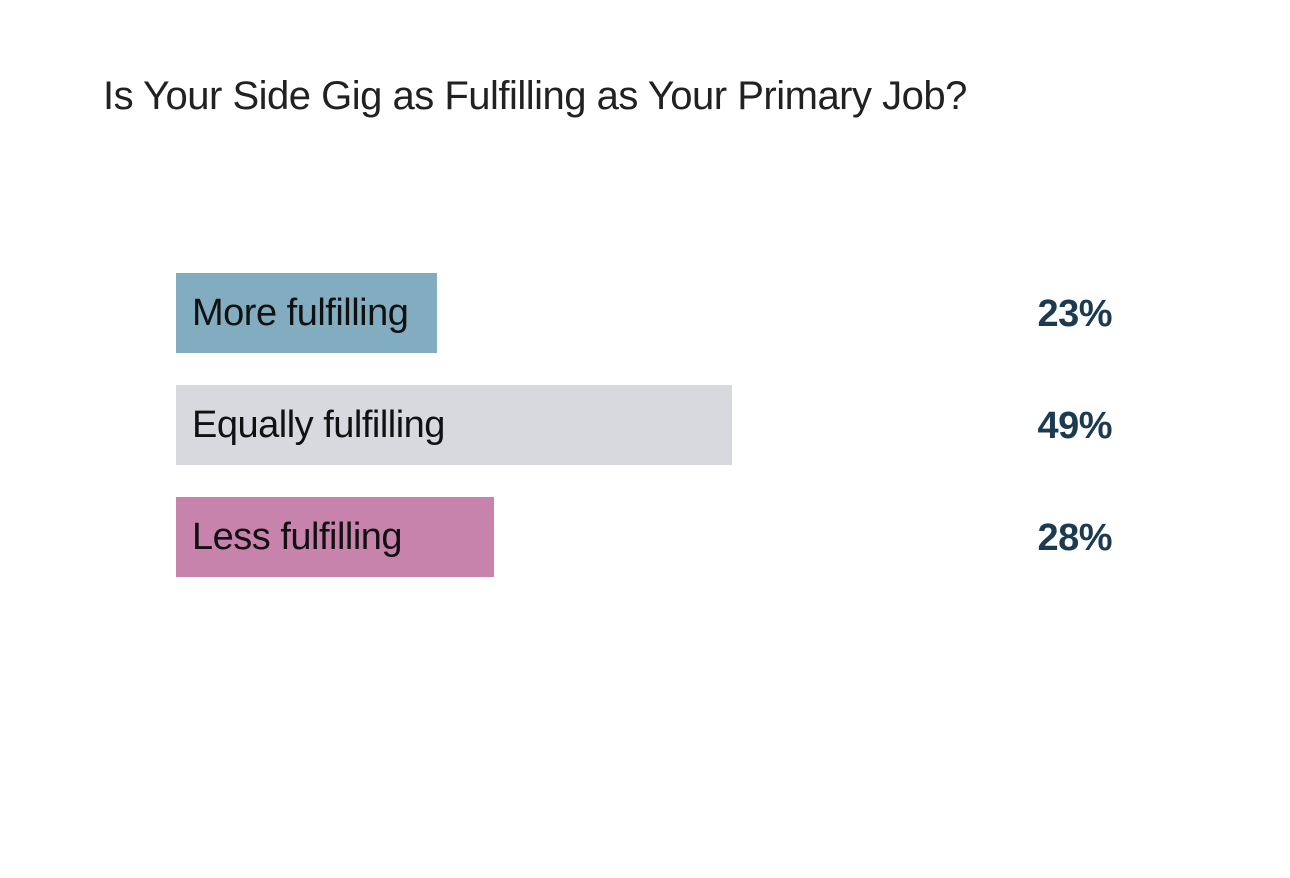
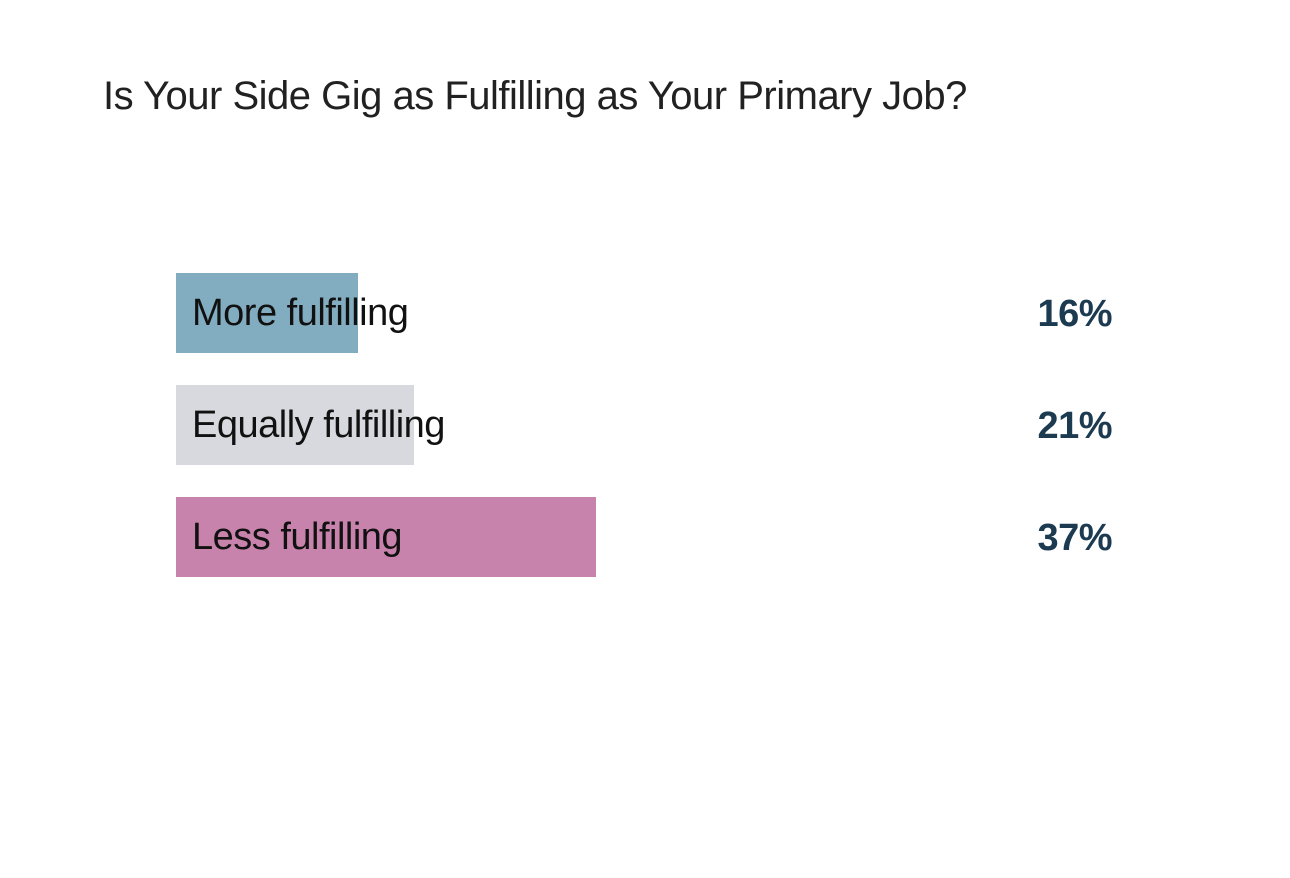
More fulfilling: 23% -> 16%
Equally fulfilling: 49% -> 21%
Less fulfilling: 28% -> 37%
